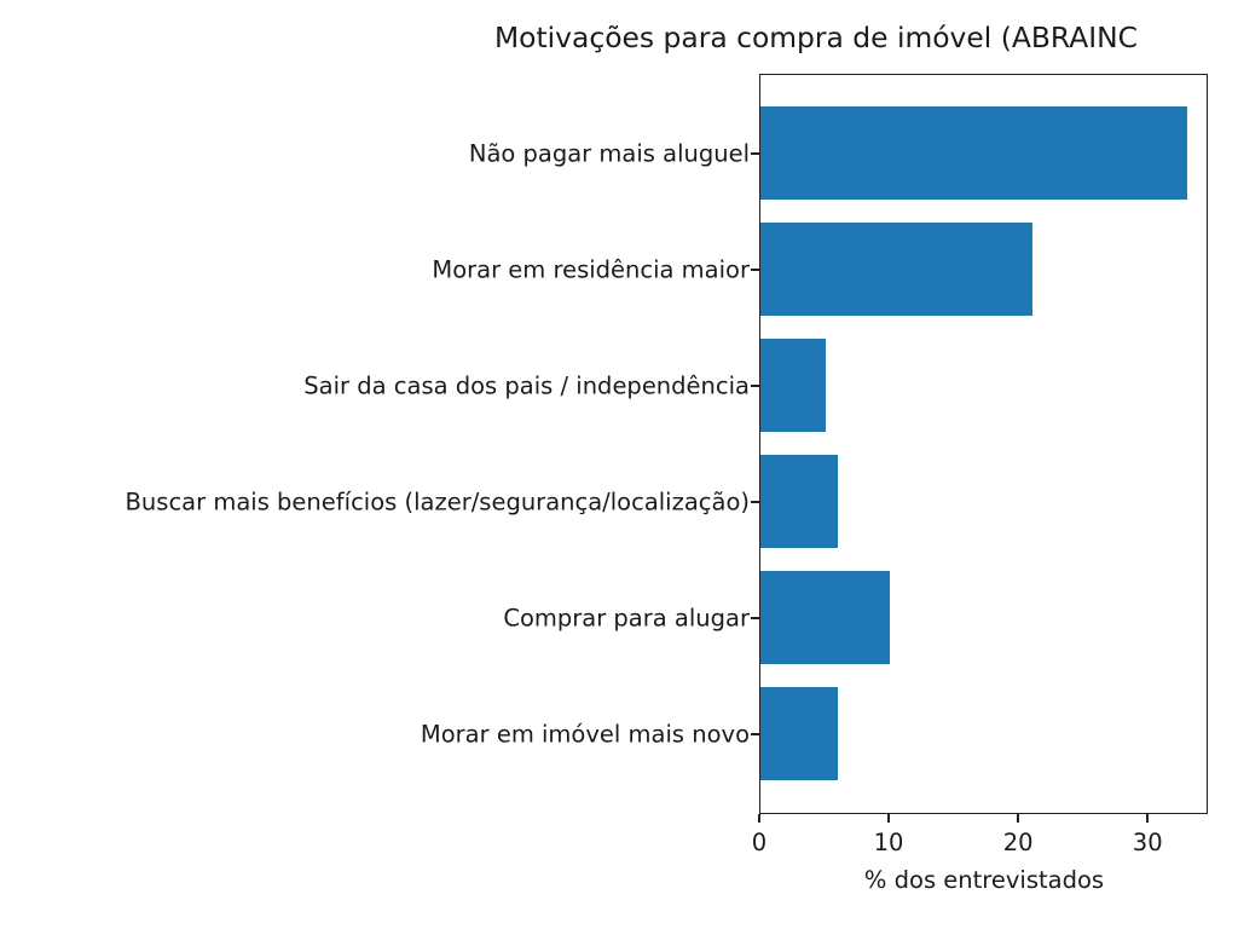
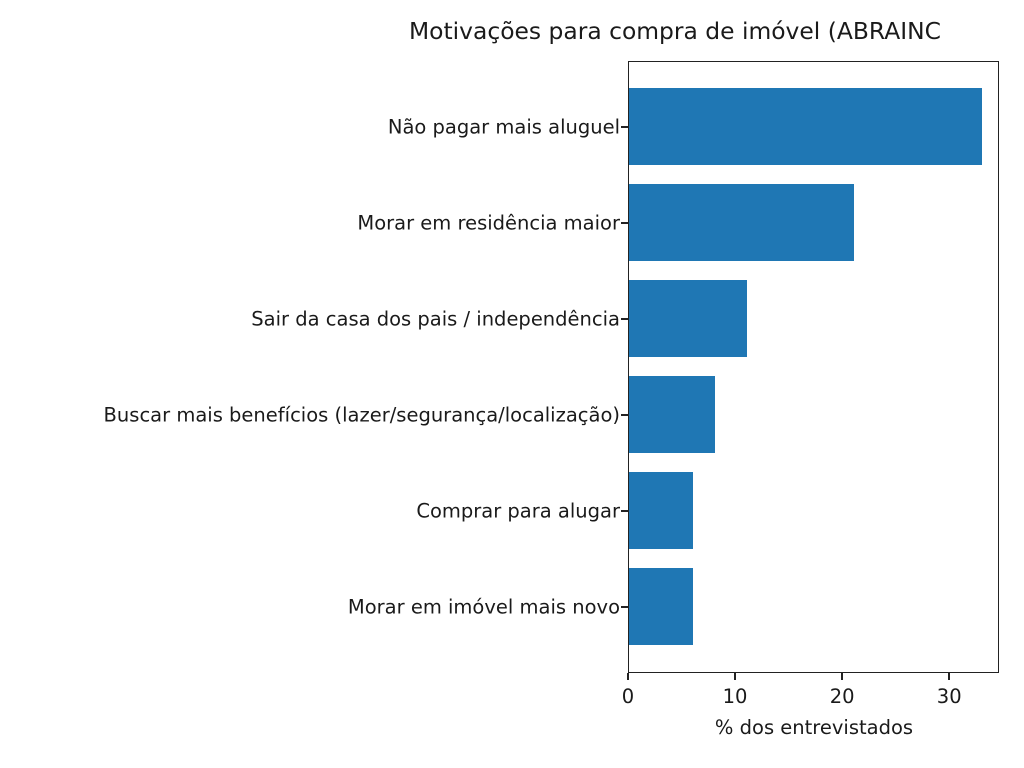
Sair da casa dos pais / independência: 5 -> 11
Buscar mais benefícios (lazer/segurança/localização): 6 -> 8
Comprar para alugar: 10 -> 6
